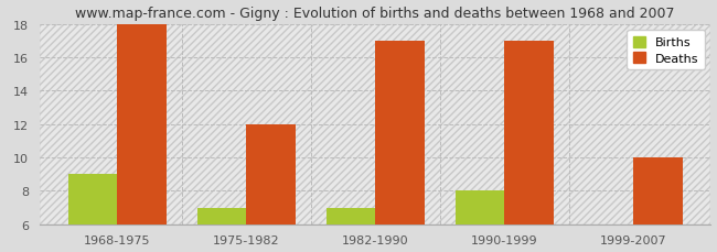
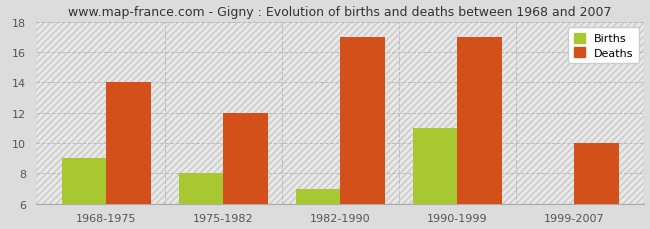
Deaths/1968-1975: 18 -> 14
Births/1975-1982: 7 -> 8
Births/1990-1999: 8 -> 11
